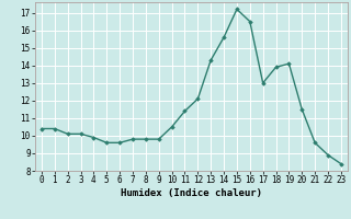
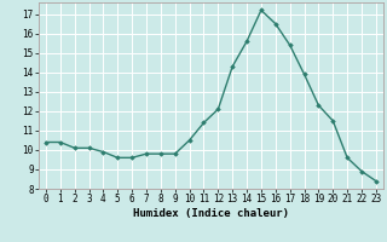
17: 13.0 -> 15.4
19: 14.1 -> 12.3
